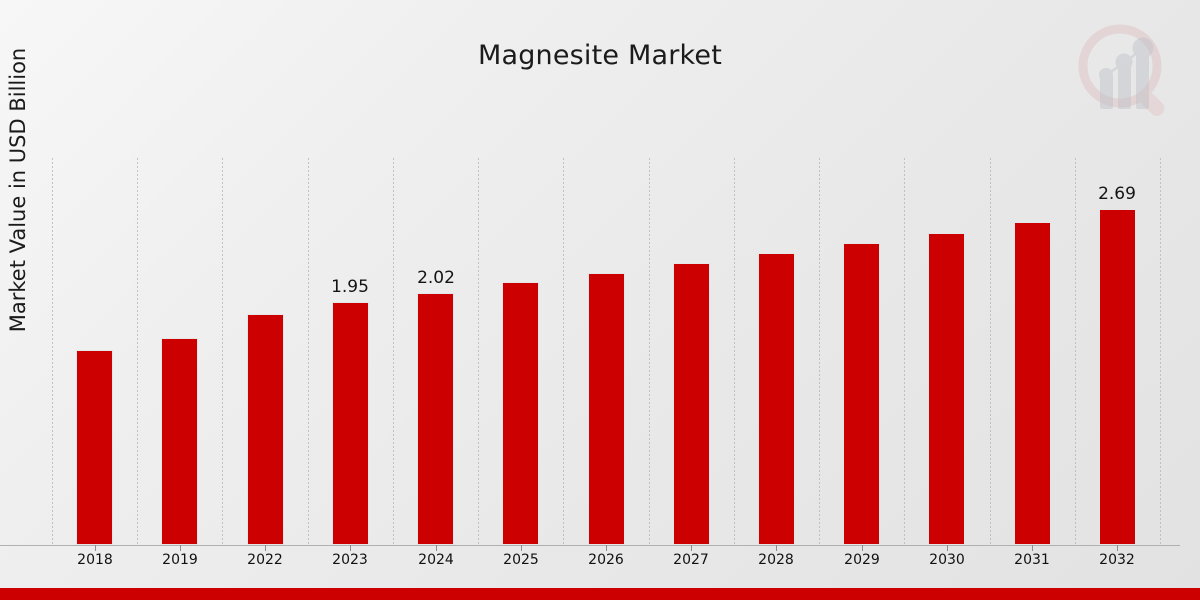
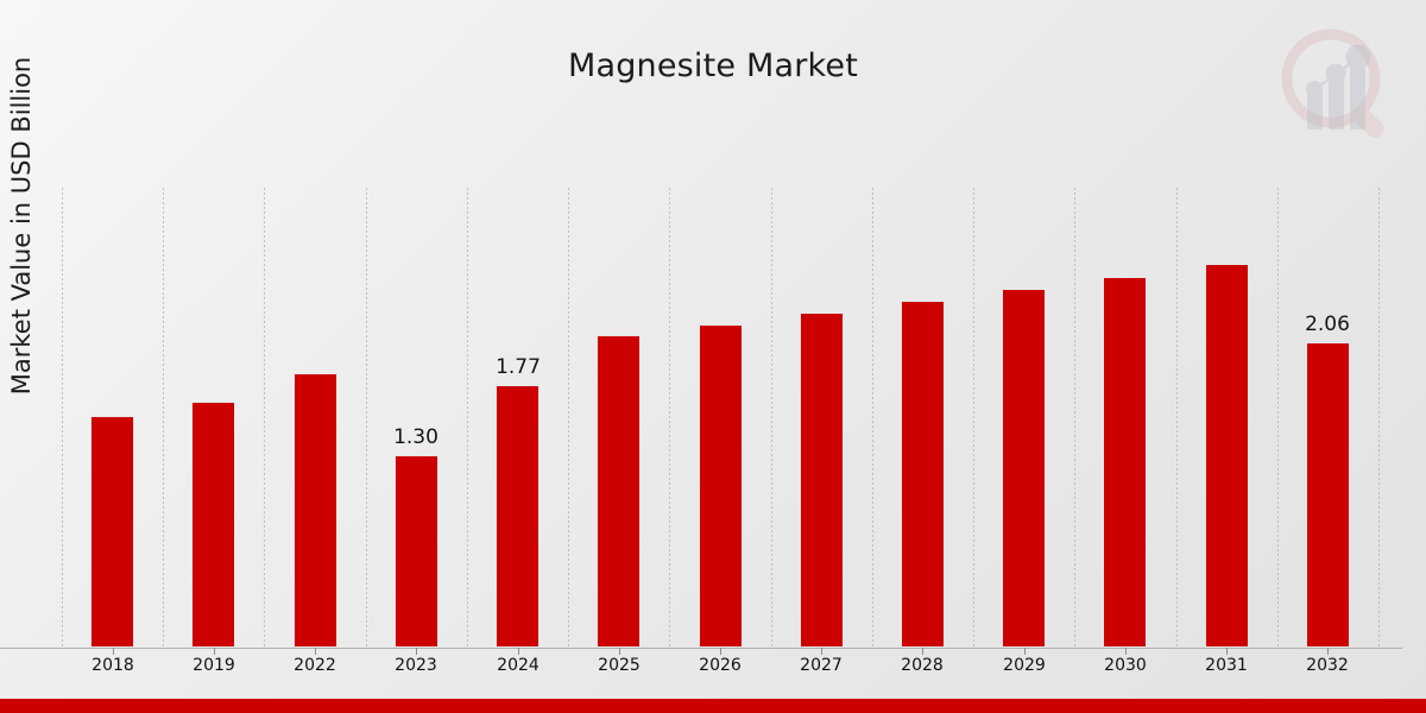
2023: 1.95 -> 1.30
2024: 2.02 -> 1.77
2032: 2.69 -> 2.06
